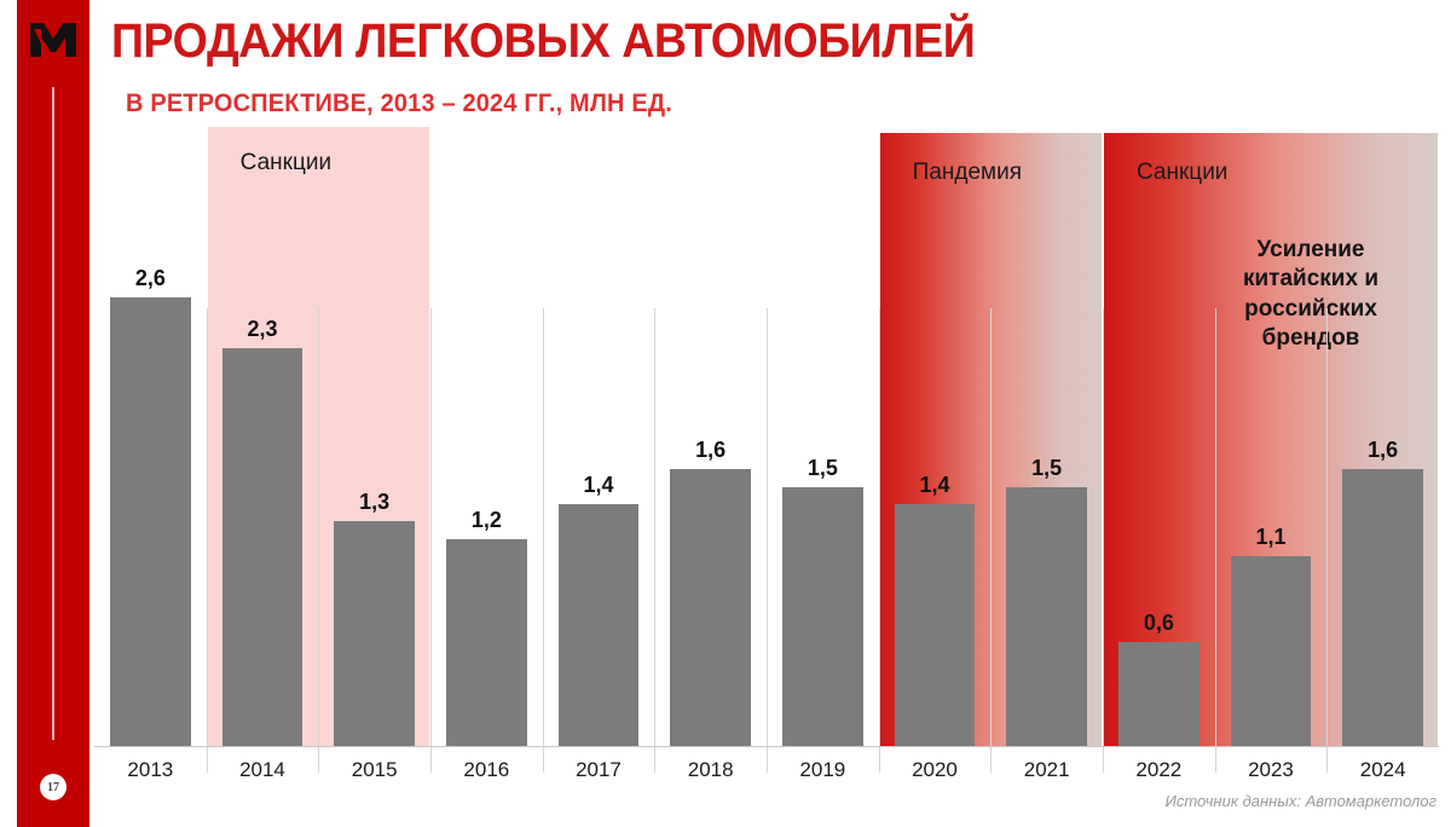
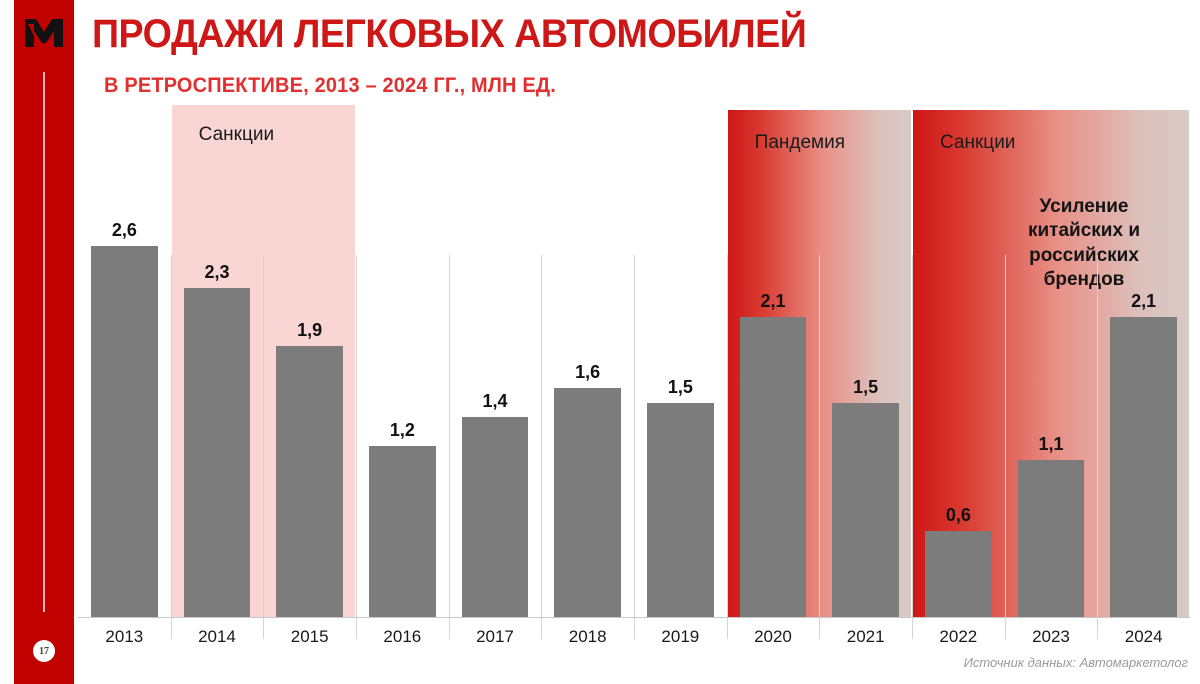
2015: 1,3 -> 1,9
2020: 1,4 -> 2,1
2024: 1,6 -> 2,1
